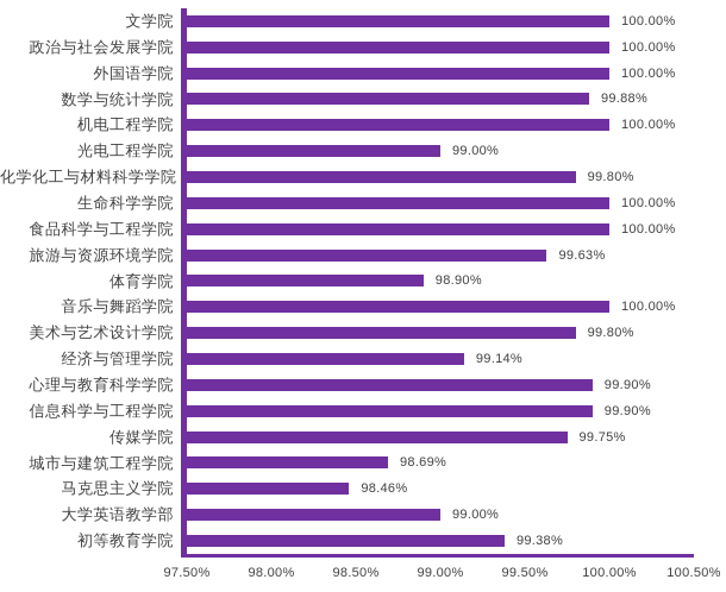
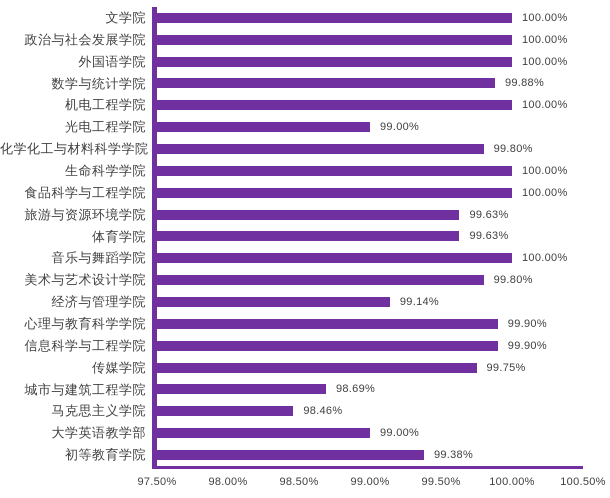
体育学院: 98.90% -> 99.63%
